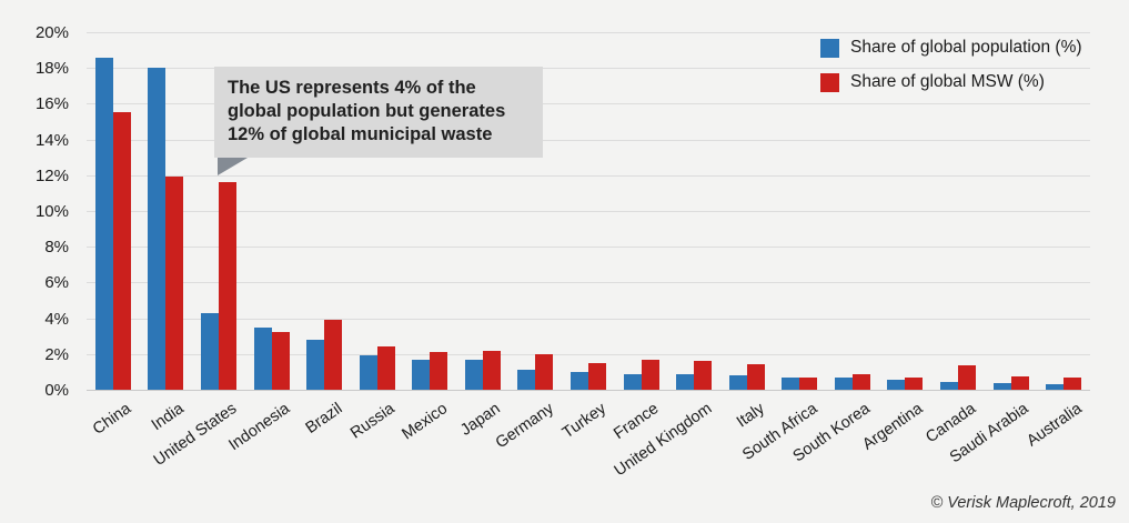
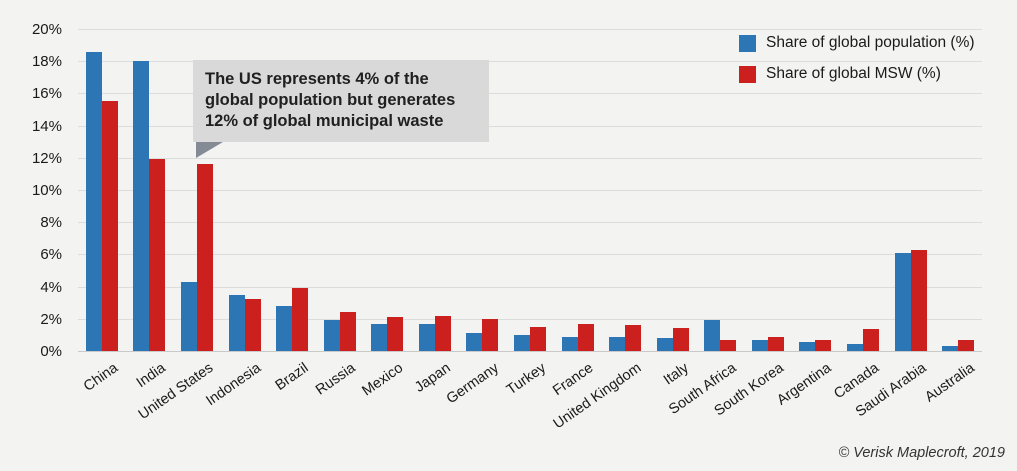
Share of global population (%)/South Africa: 0.7% -> 1.9%
Share of global population (%)/Saudi Arabia: 0.4% -> 6.1%
Share of global MSW (%)/Saudi Arabia: 0.8% -> 6.3%
